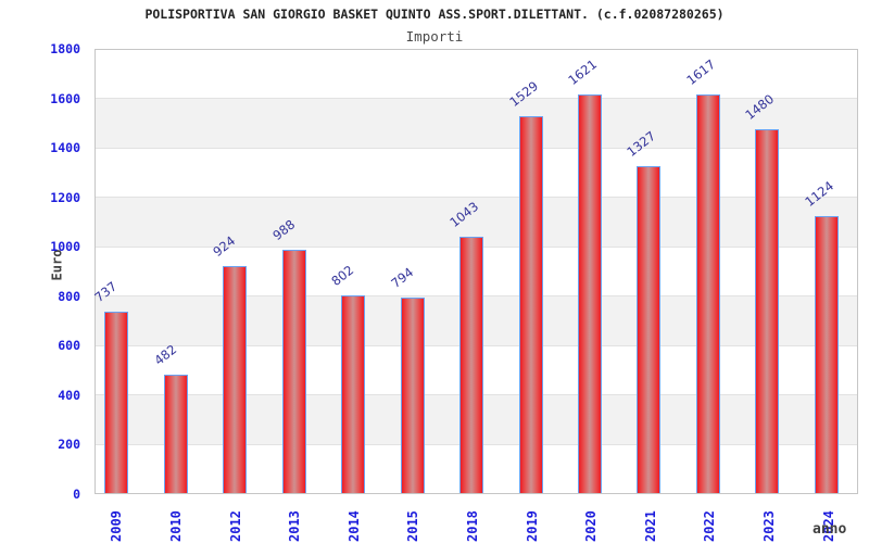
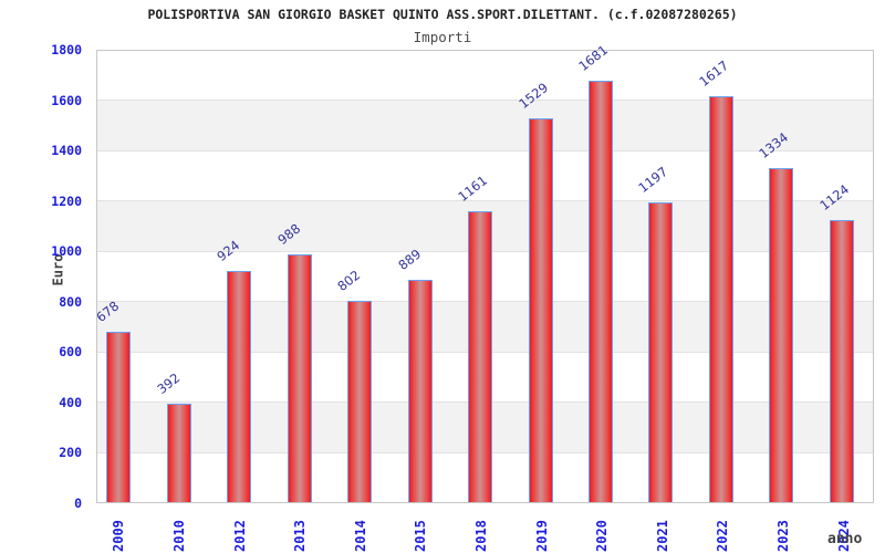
2009: 737 -> 678
2010: 482 -> 392
2015: 794 -> 889
2018: 1043 -> 1161
2020: 1621 -> 1681
2021: 1327 -> 1197
2023: 1480 -> 1334
